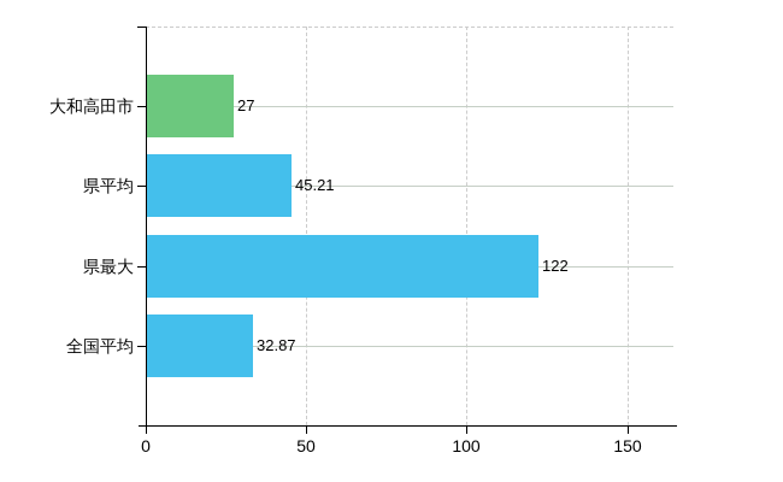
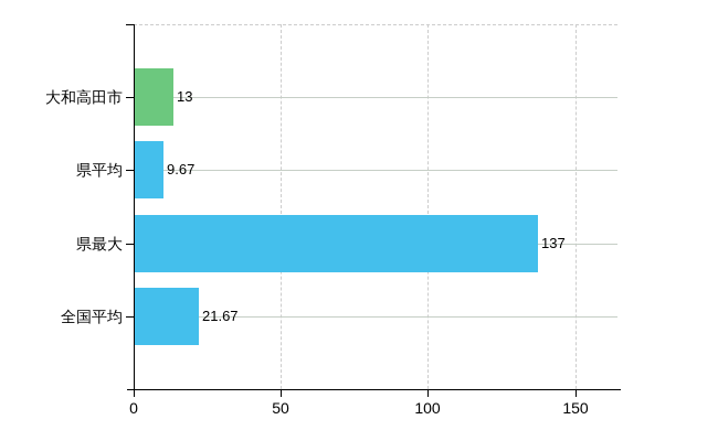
大和高田市: 27 -> 13
県平均: 45.21 -> 9.67
県最大: 122 -> 137
全国平均: 32.87 -> 21.67
